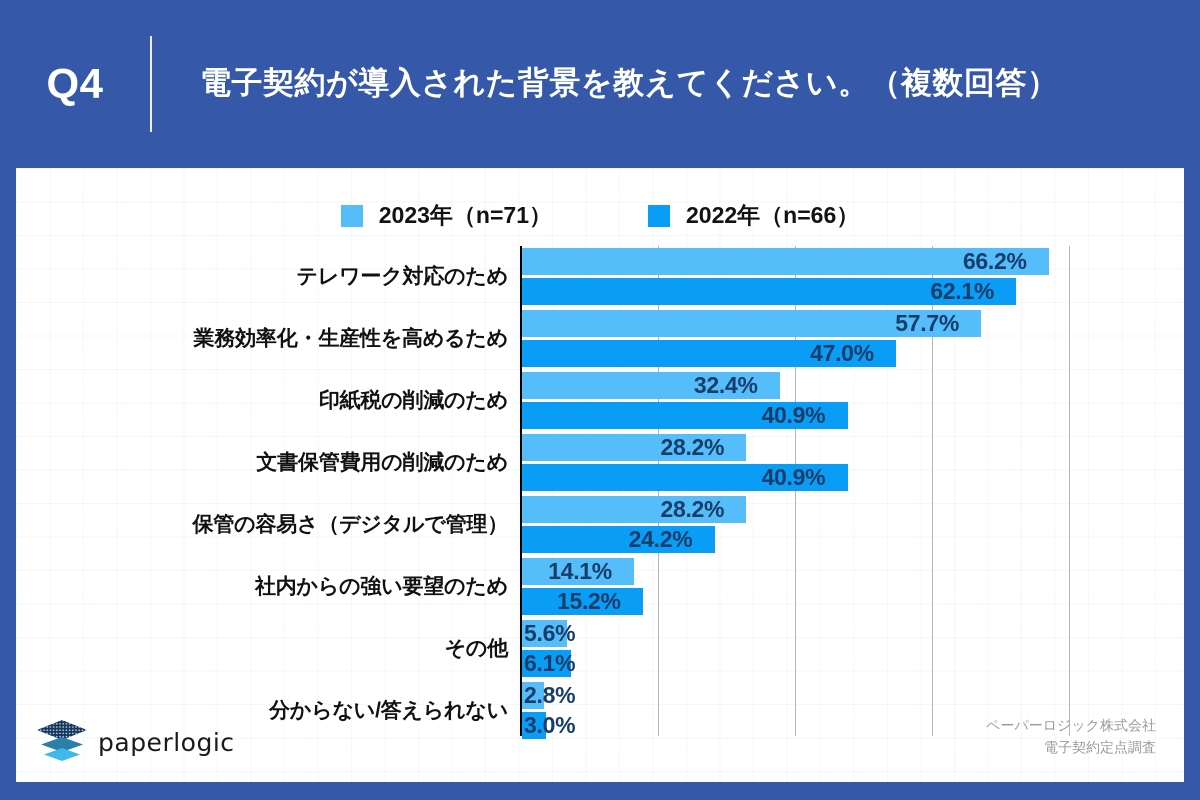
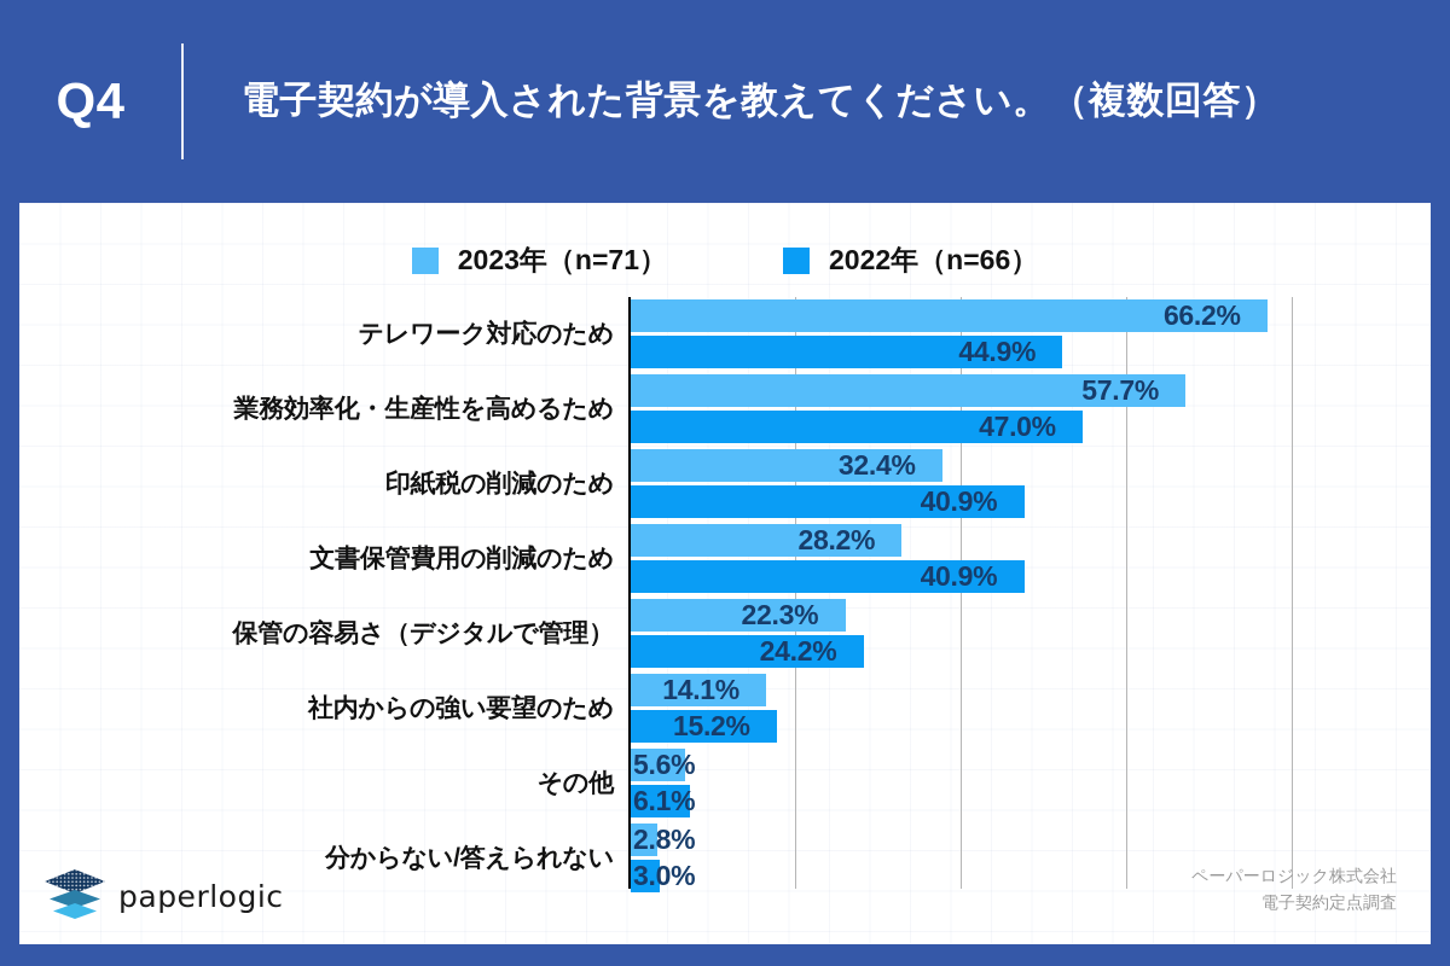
2022年（n=66）/テレワーク対応のため: 62.1% -> 44.9%
2023年（n=71）/保管の容易さ（デジタルで管理）: 28.2% -> 22.3%
